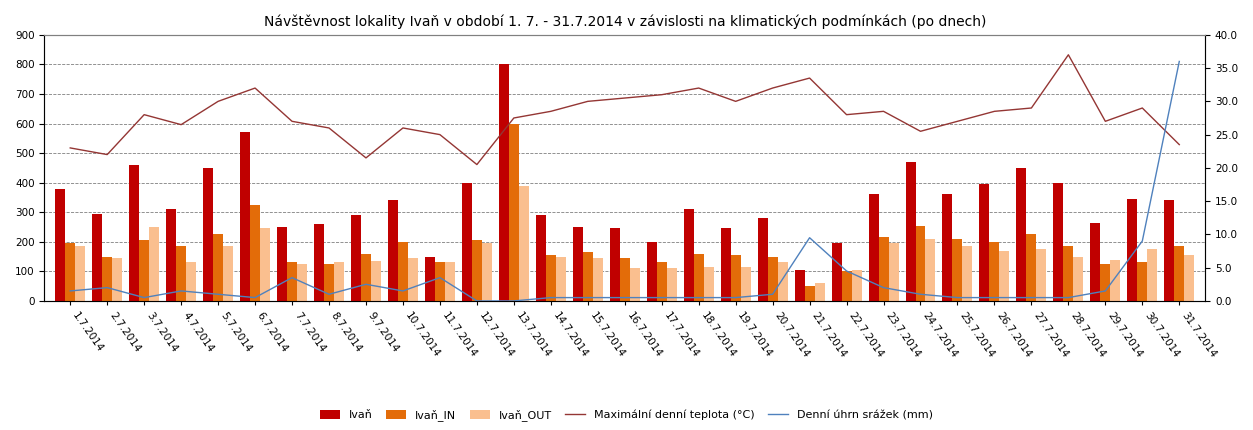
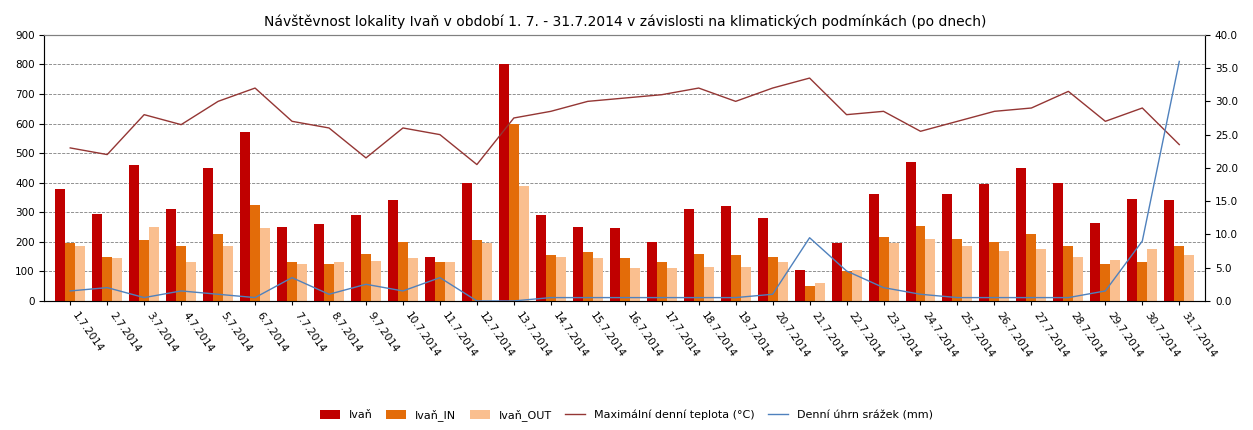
Ivaň/19.7.2014: 245 -> 320
Maximální denní teplota (°C)/28.7.2014: 37.0 -> 31.5
